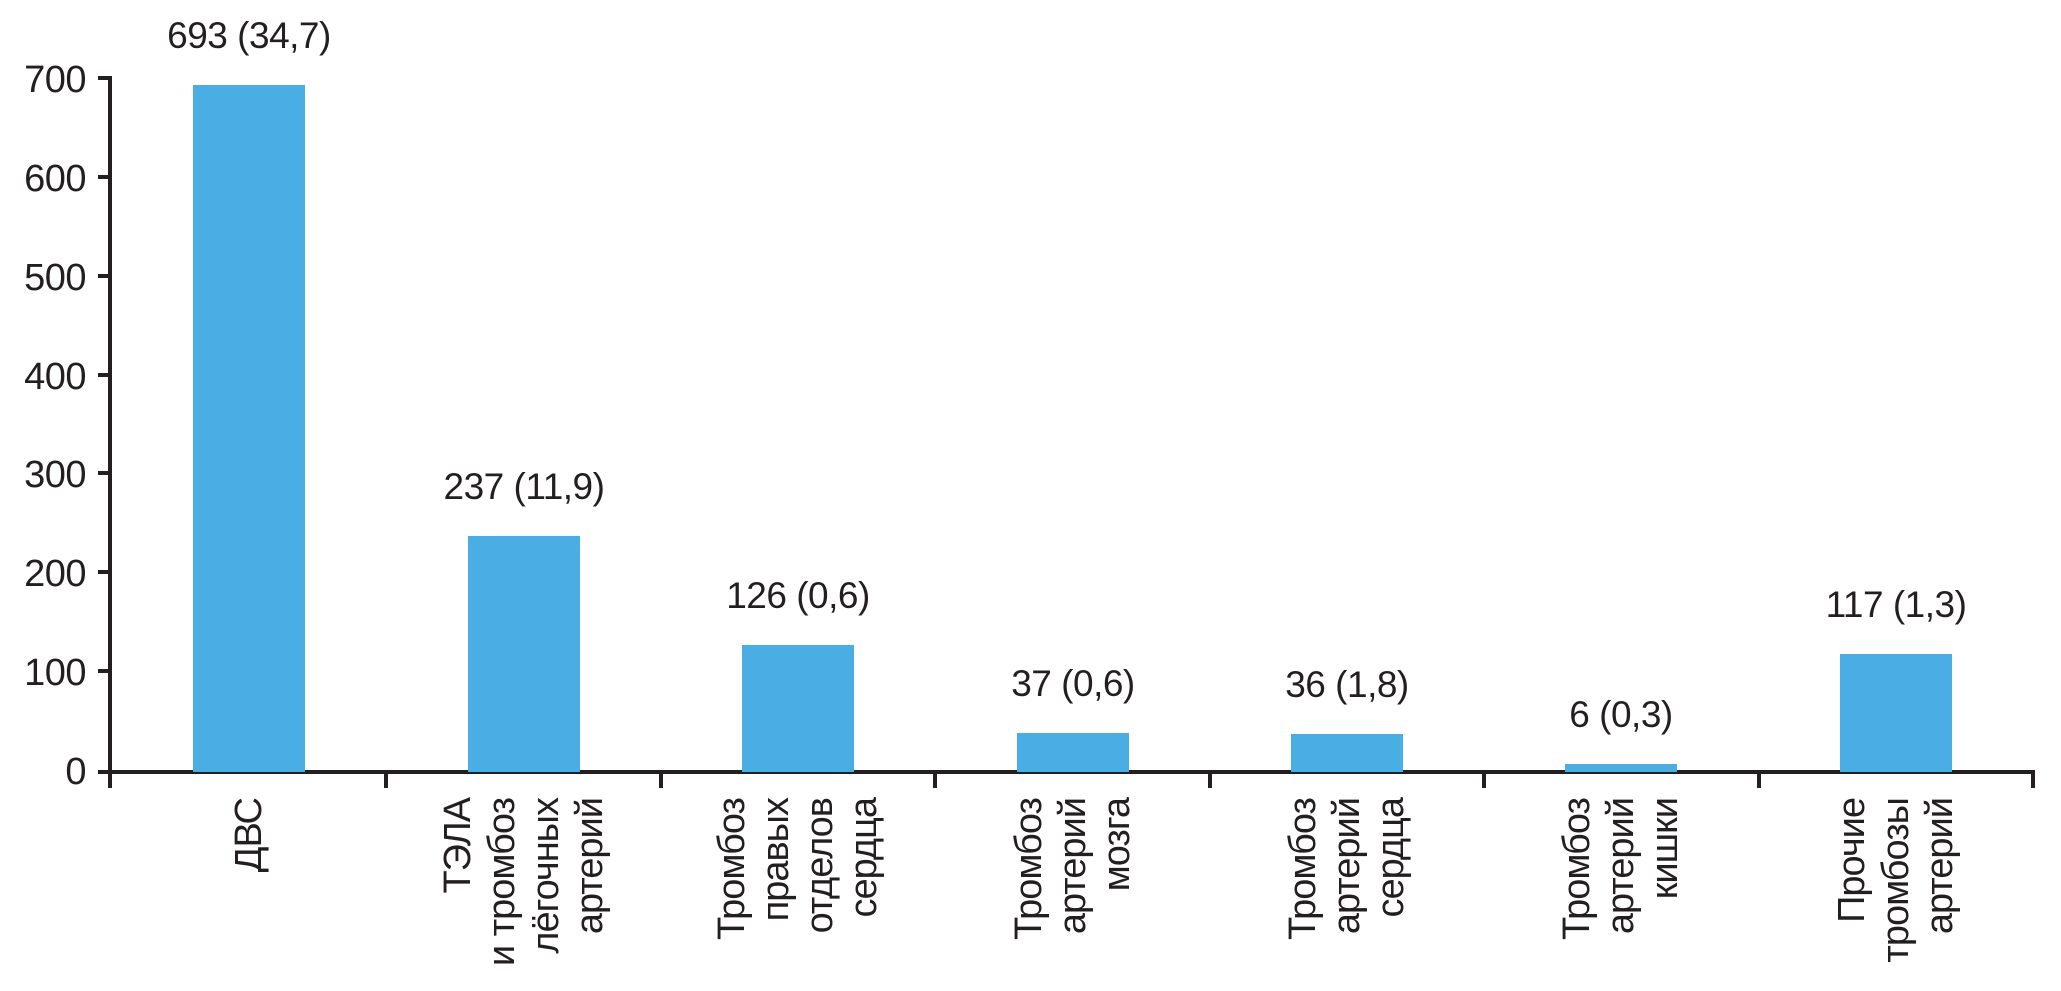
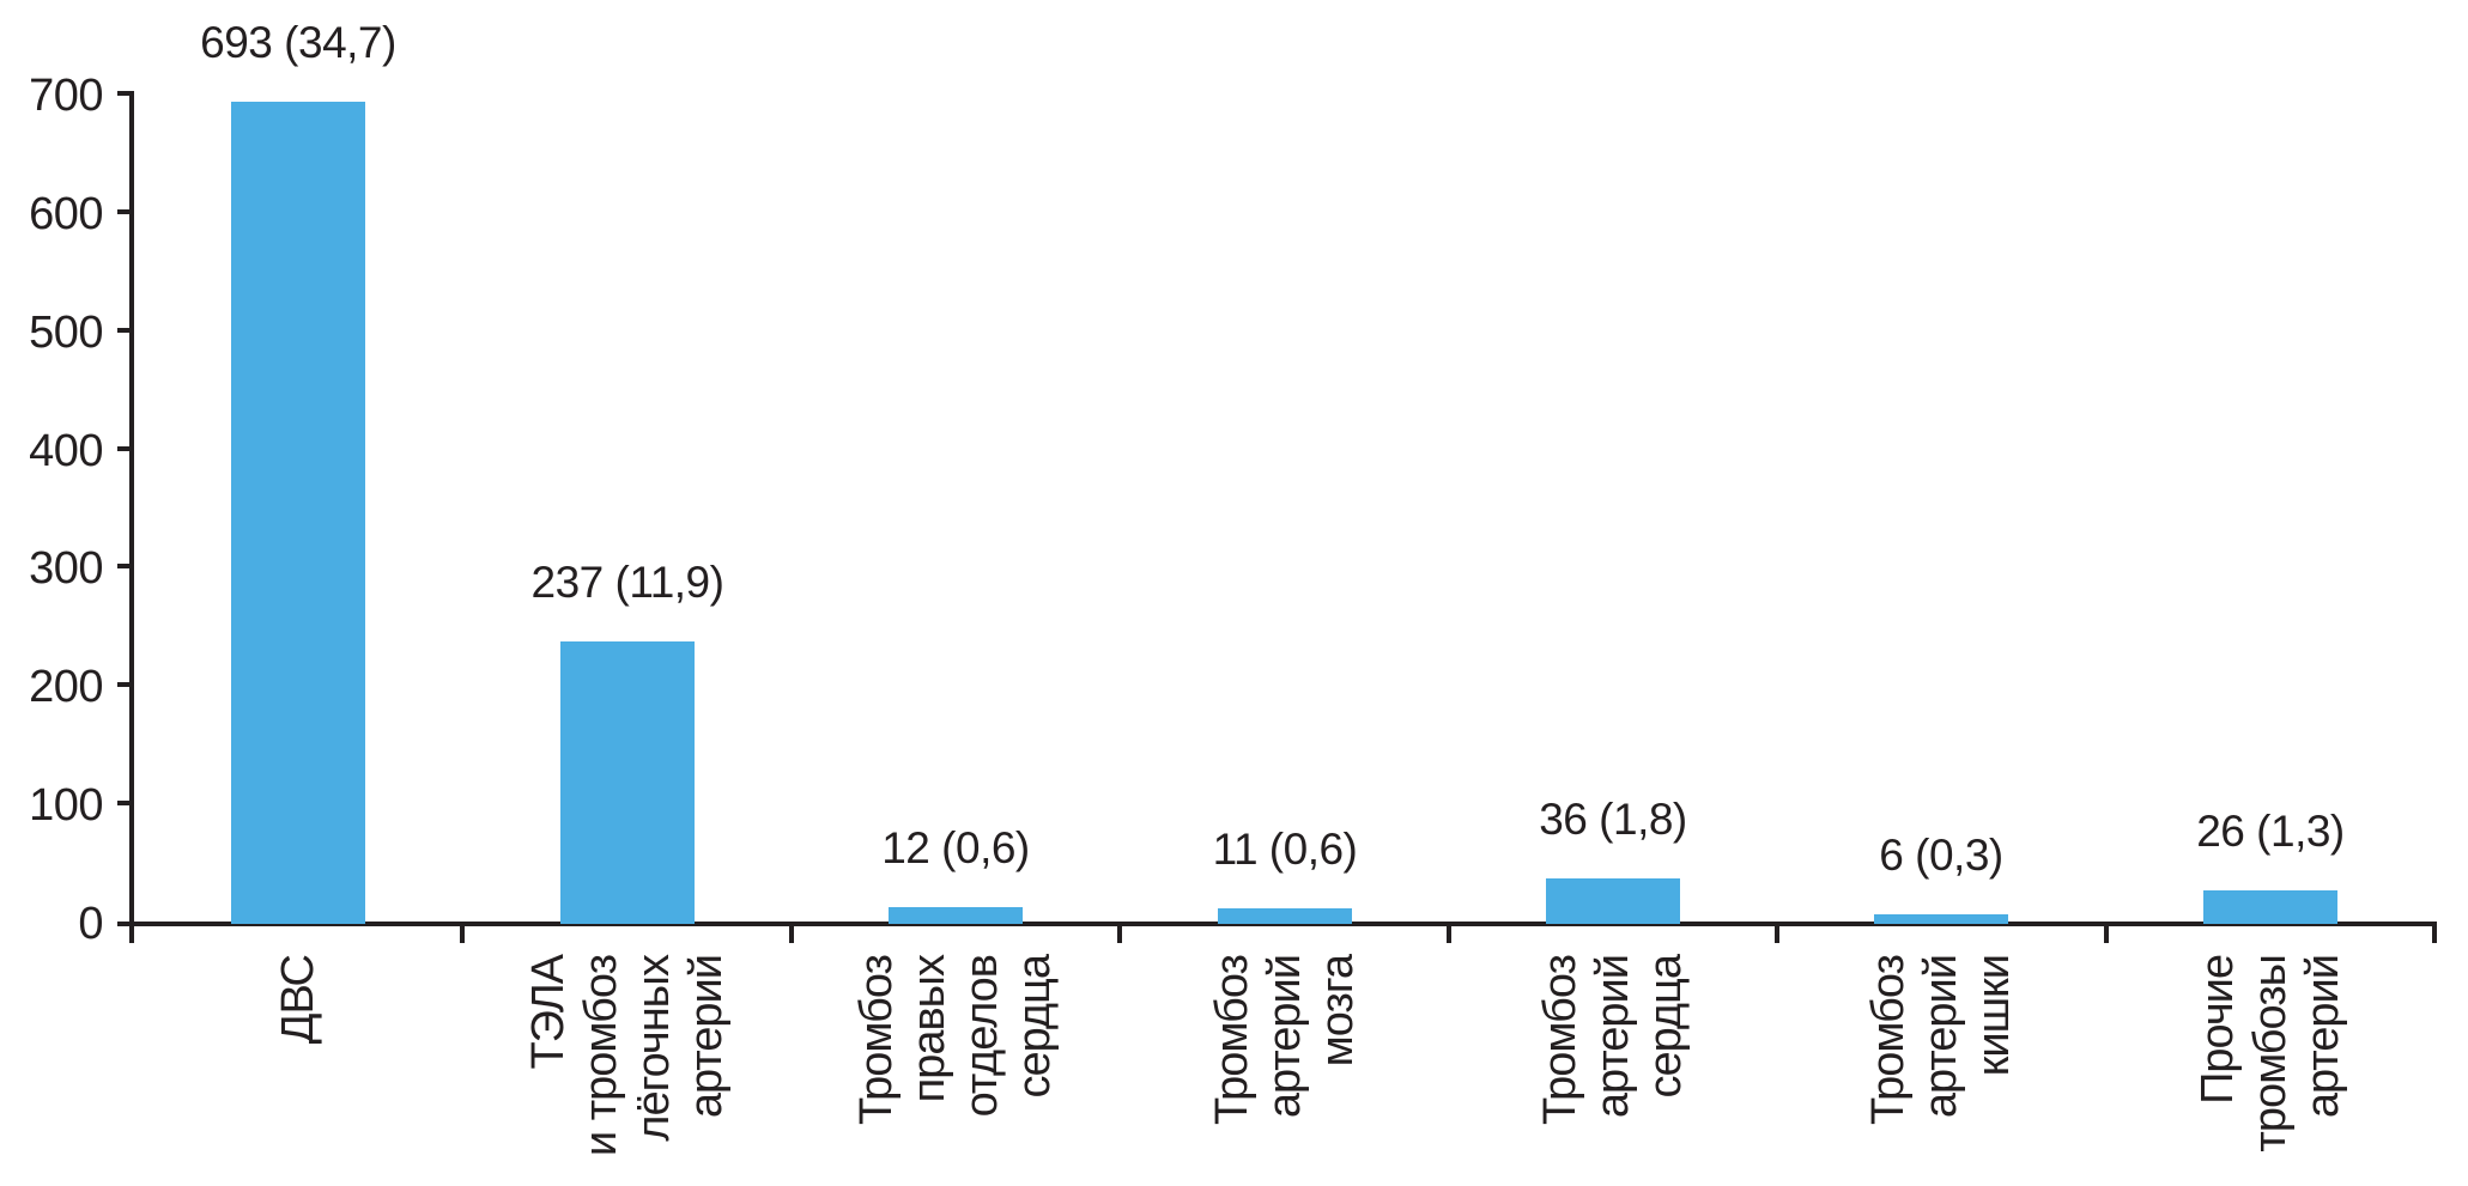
Тромбоз правых отделов сердца: 126 -> 12
Тромбоз артерий мозга: 37 -> 11
Прочие тромбозы артерий: 117 -> 26
